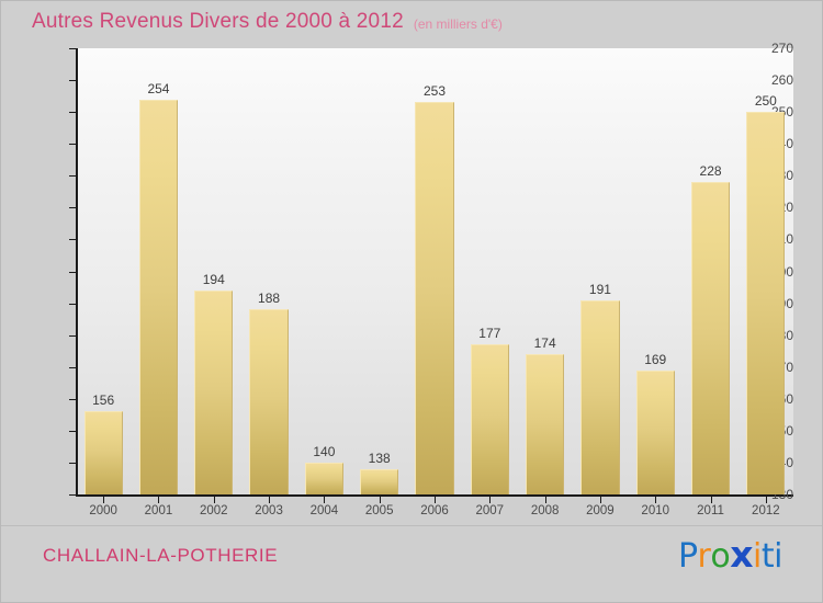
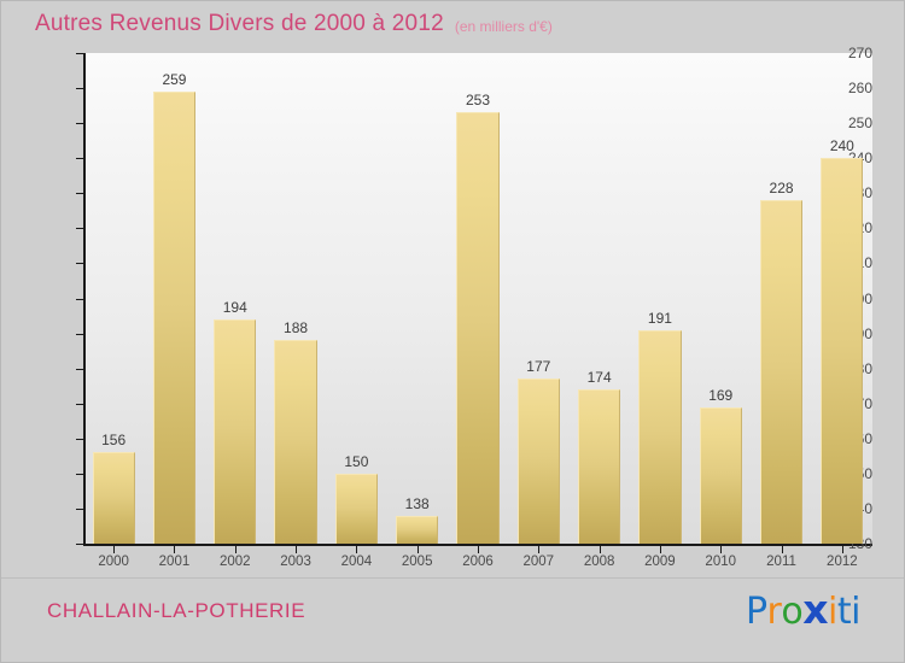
2001: 254 -> 259
2004: 140 -> 150
2012: 250 -> 240
